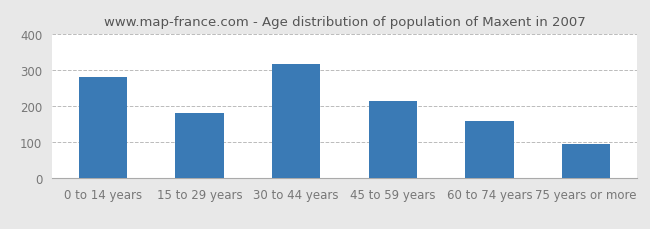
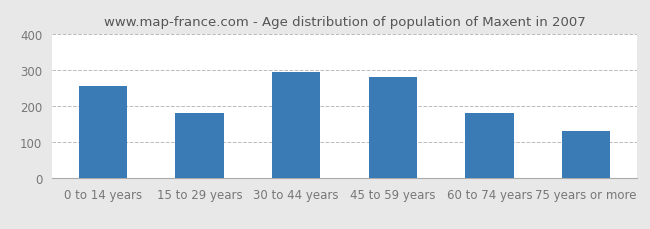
0 to 14 years: 280 -> 255
30 to 44 years: 315 -> 295
45 to 59 years: 215 -> 280
60 to 74 years: 158 -> 180
75 years or more: 95 -> 130
